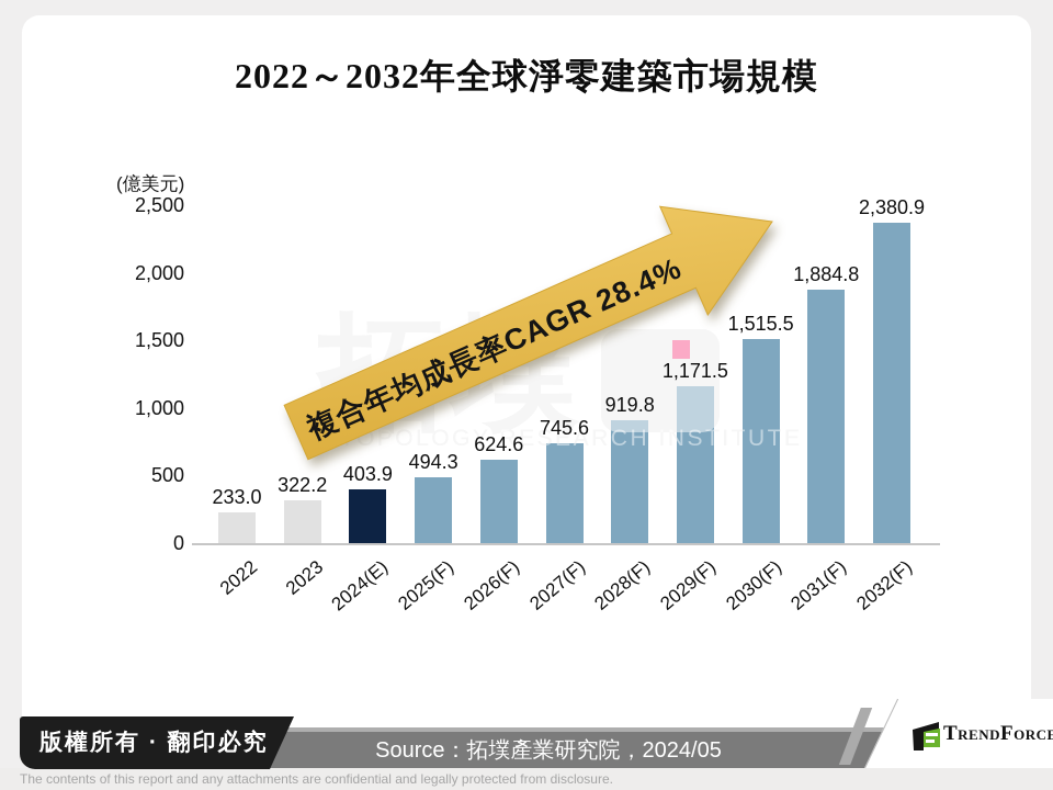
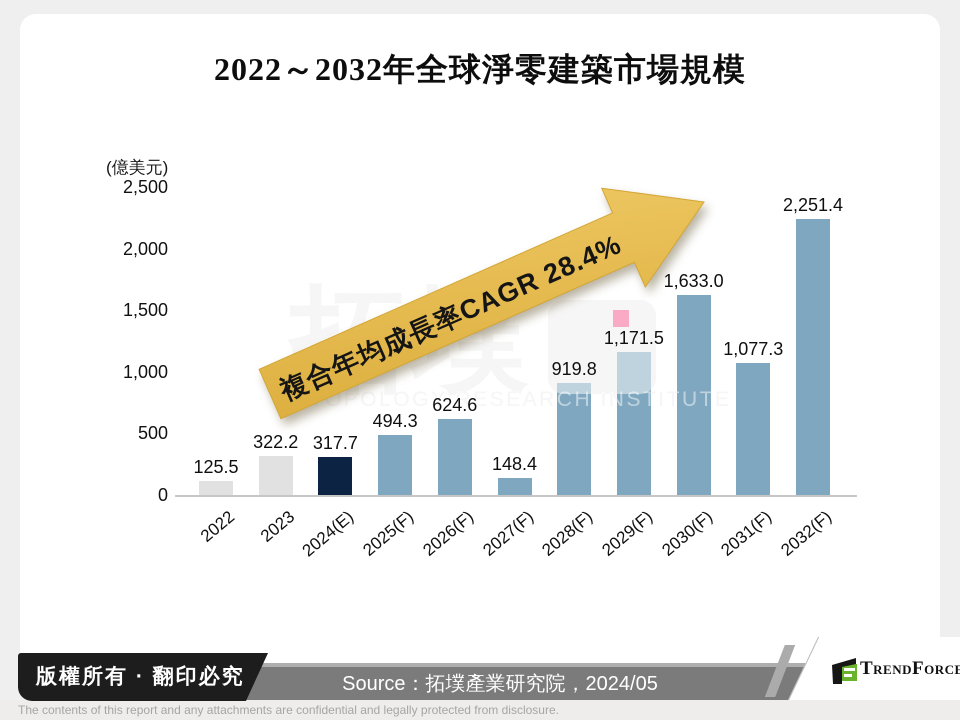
2022: 233.0 -> 125.5
2024(E): 403.9 -> 317.7
2027(F): 745.6 -> 148.4
2030(F): 1,515.5 -> 1,633.0
2031(F): 1,884.8 -> 1,077.3
2032(F): 2,380.9 -> 2,251.4
